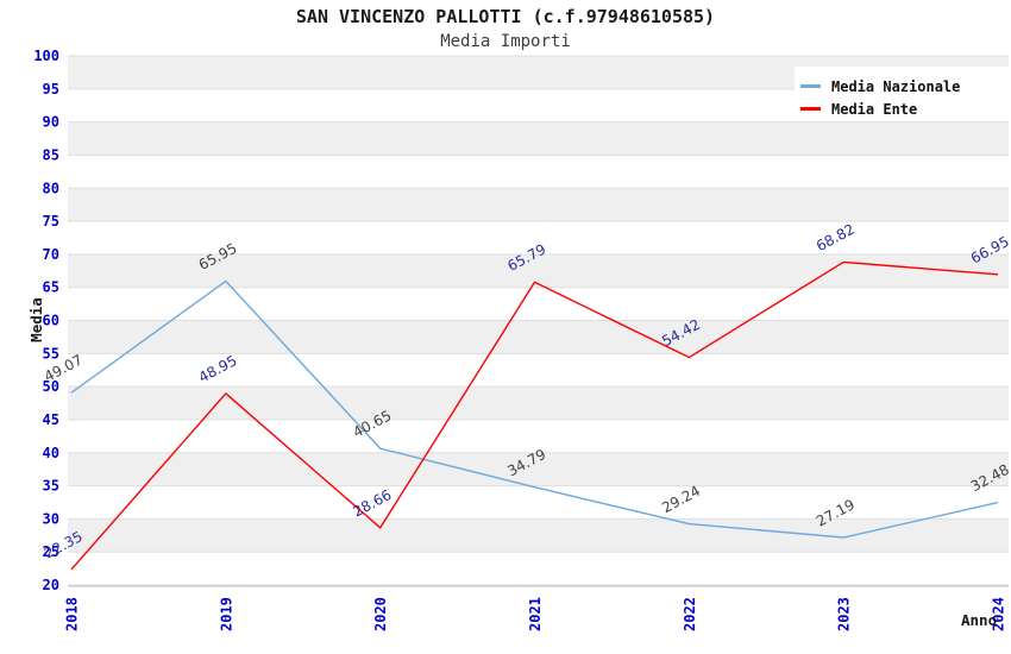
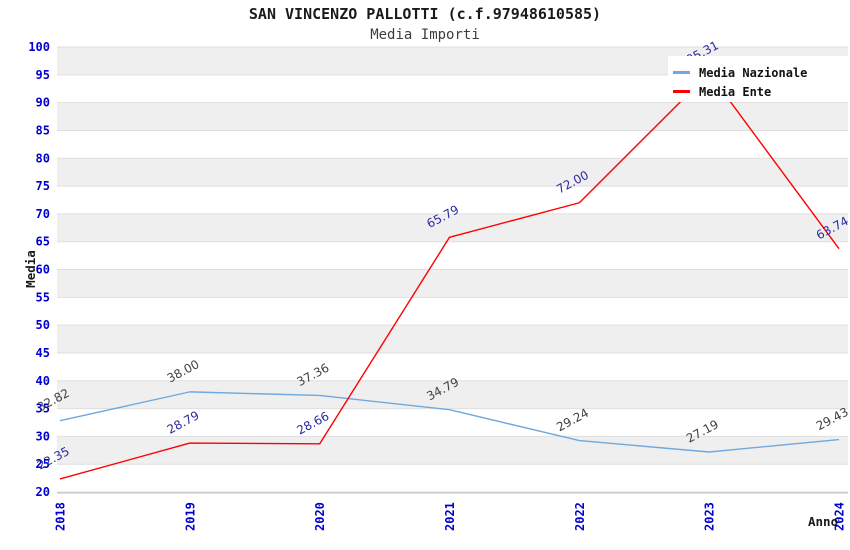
Media Nazionale/2018: 49.07 -> 32.82
Media Nazionale/2019: 65.95 -> 38.00
Media Ente/2019: 48.95 -> 28.79
Media Nazionale/2020: 40.65 -> 37.36
Media Ente/2022: 54.42 -> 72.00
Media Ente/2023: 68.82 -> 95.31
Media Nazionale/2024: 32.48 -> 29.43
Media Ente/2024: 66.95 -> 63.74
